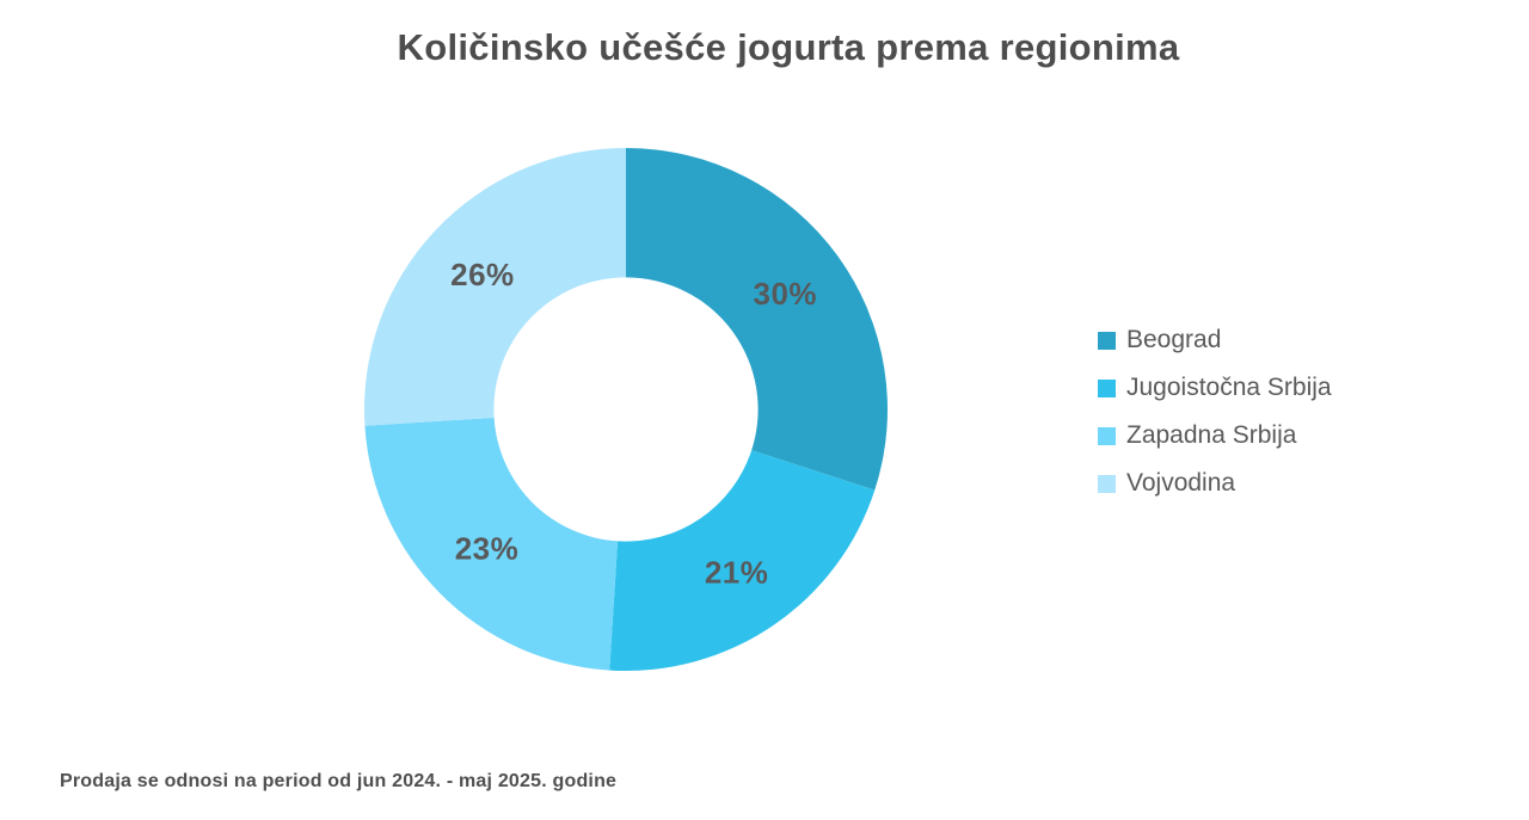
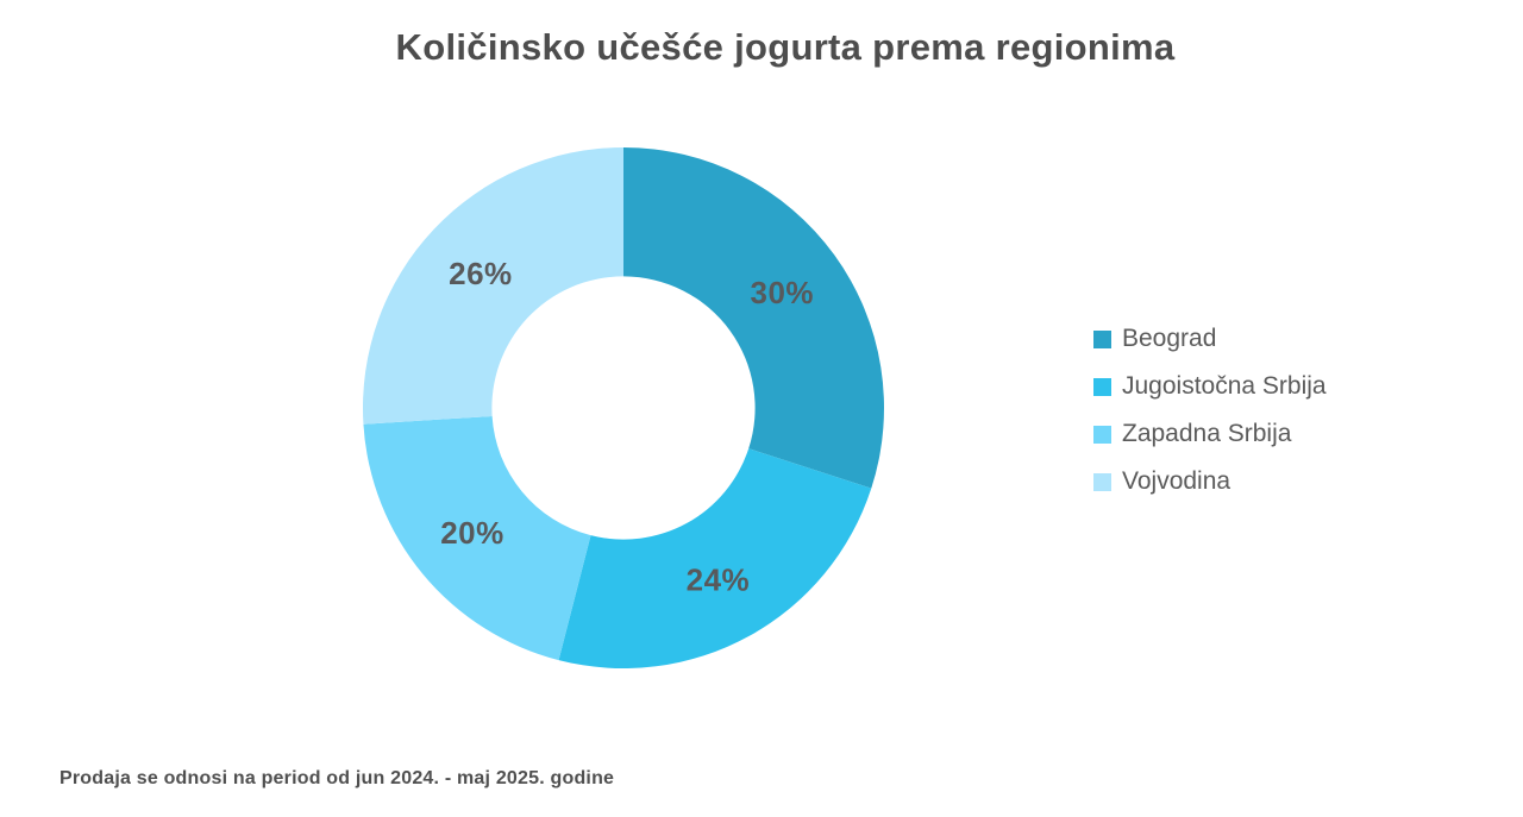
Jugoistočna Srbija: 21% -> 24%
Zapadna Srbija: 23% -> 20%
